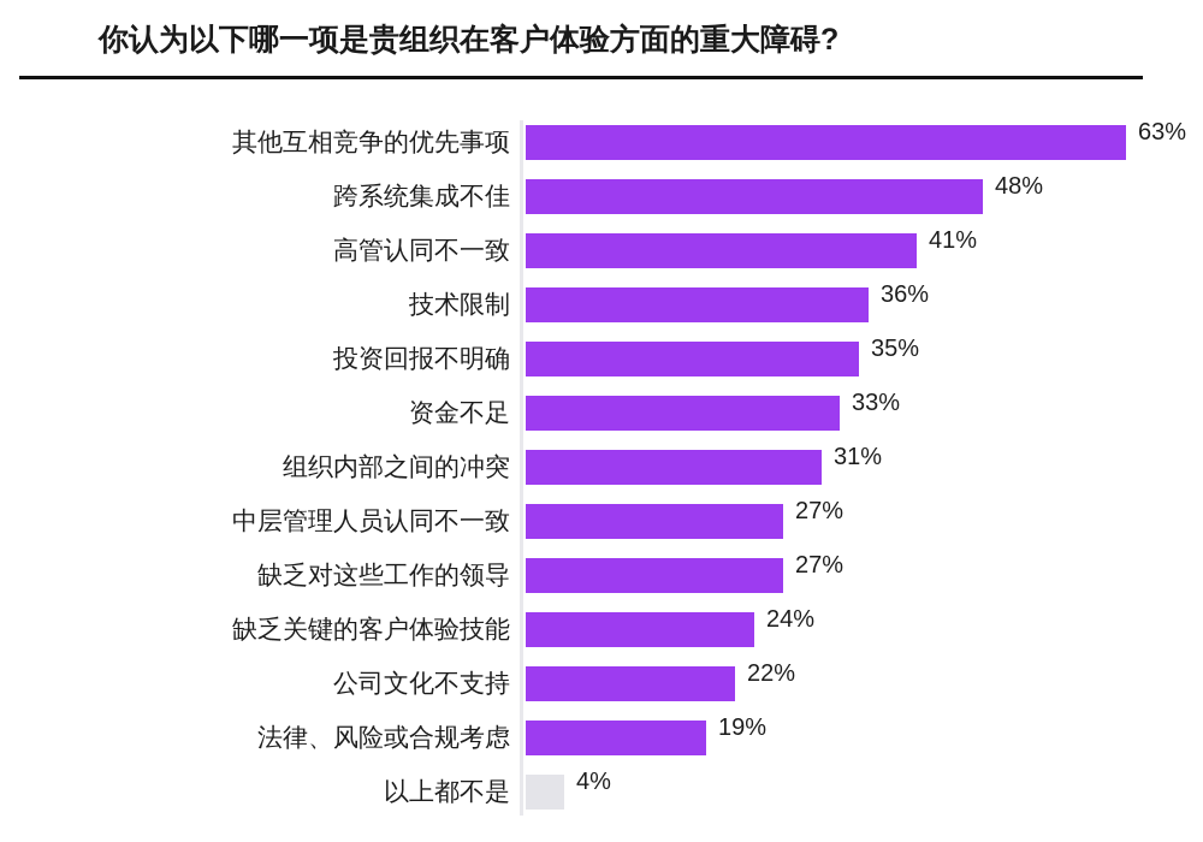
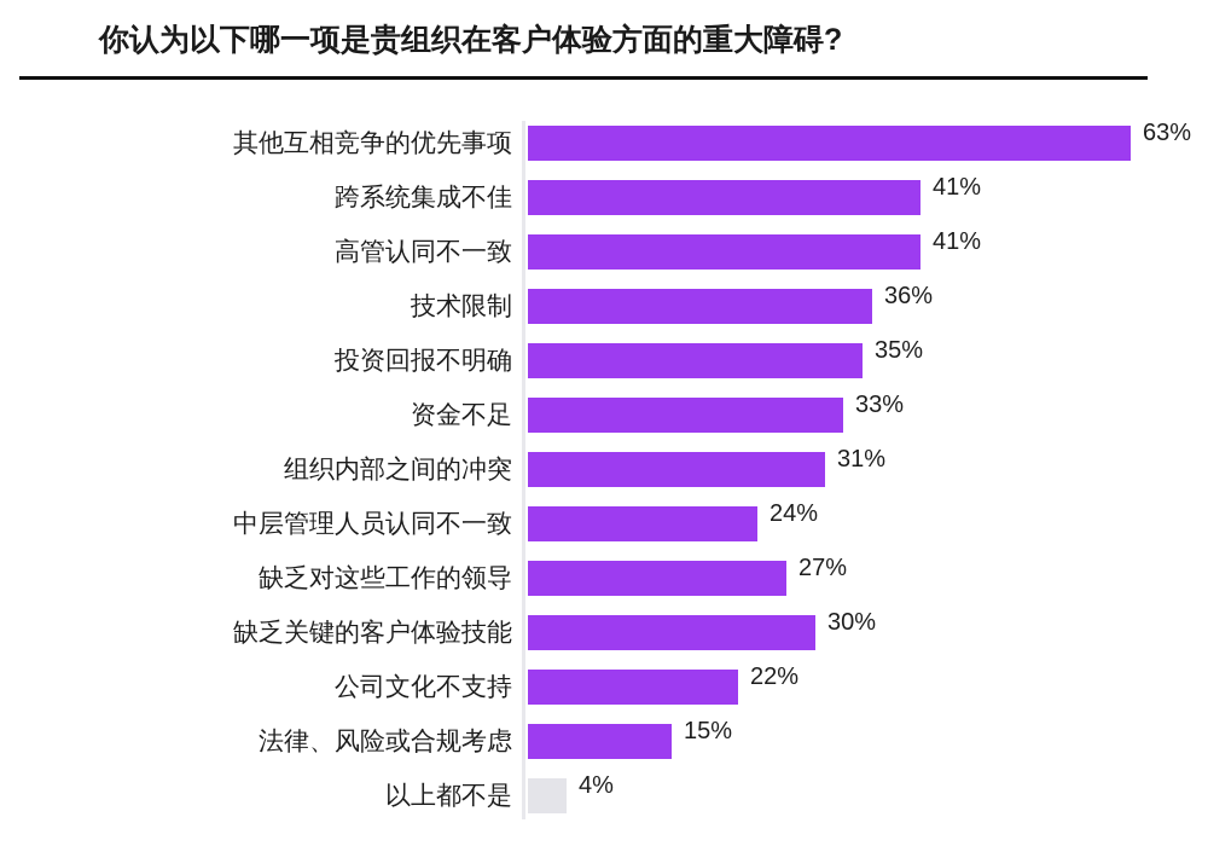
跨系统集成不佳: 48% -> 41%
中层管理人员认同不一致: 27% -> 24%
缺乏关键的客户体验技能: 24% -> 30%
法律、风险或合规考虑: 19% -> 15%
